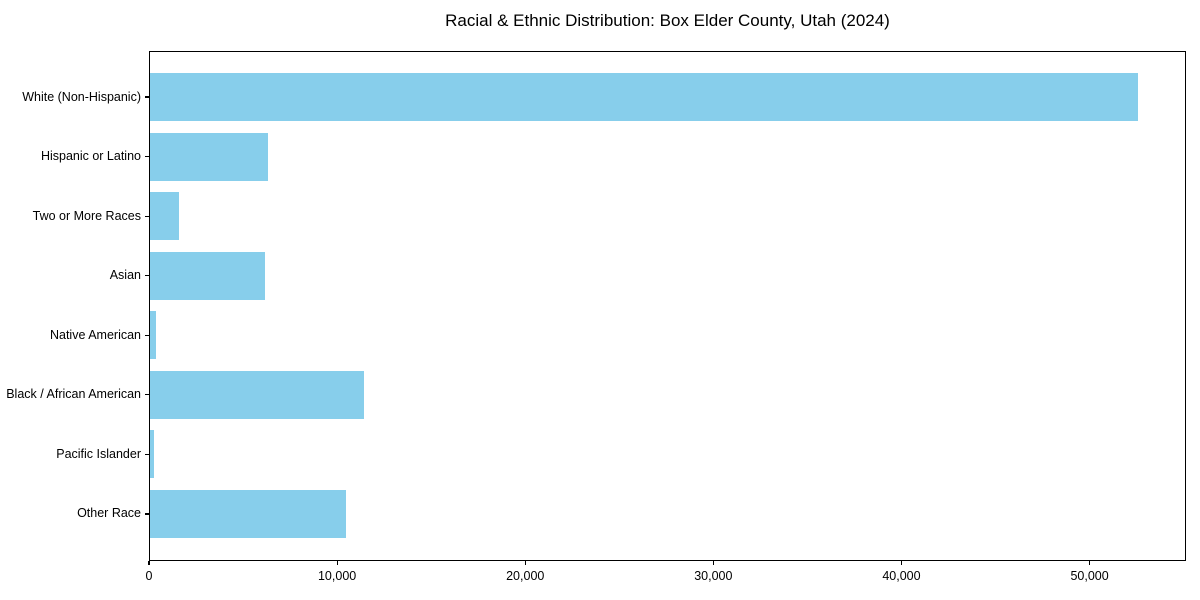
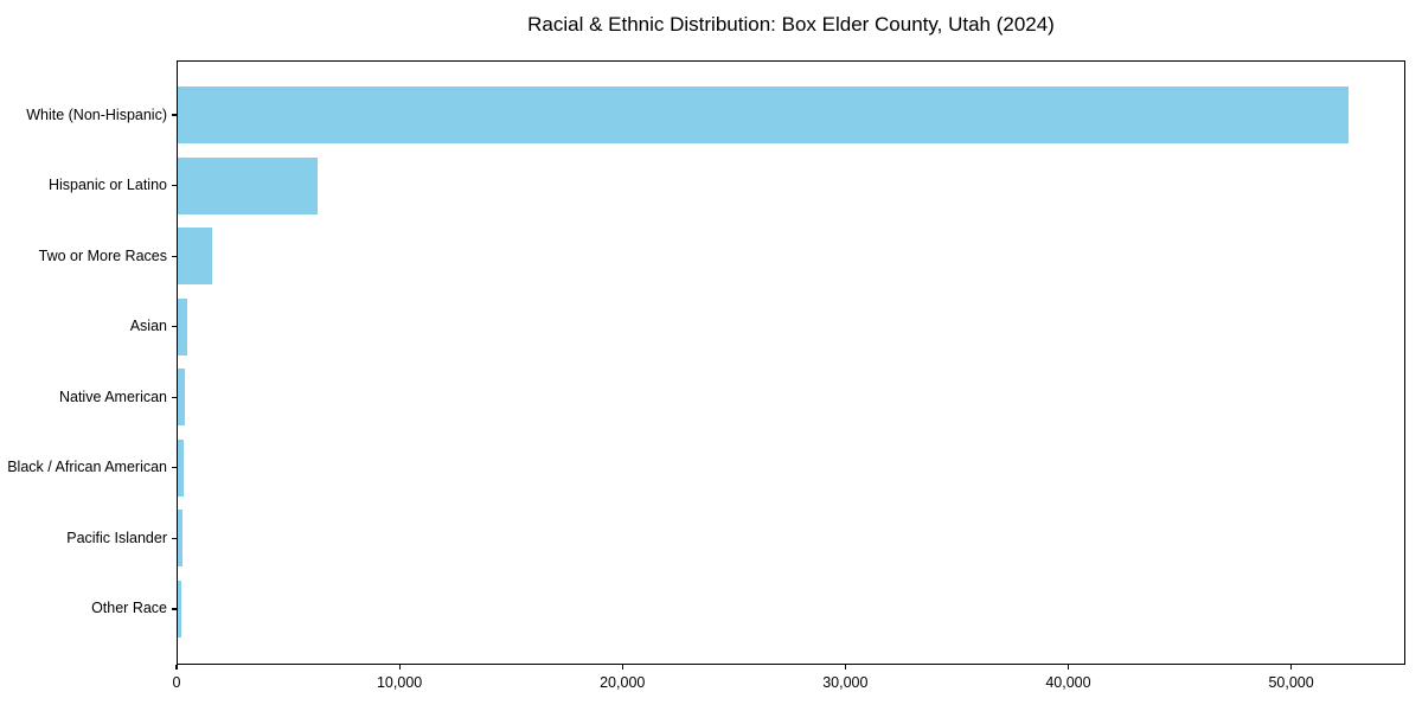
Asian: 6100 -> 400
Black / African American: 11400 -> 200
Other Race: 10400 -> 200
